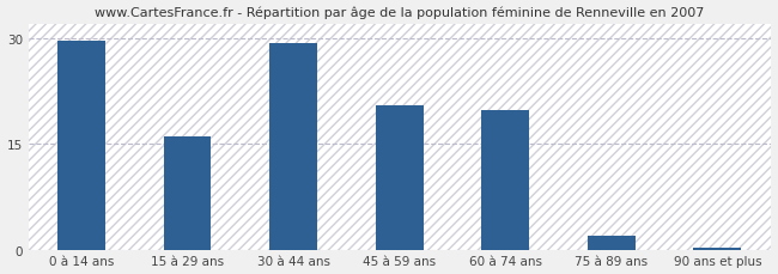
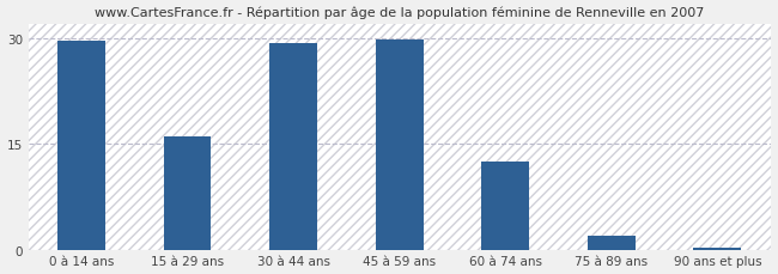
45 à 59 ans: 20.4 -> 29.8
60 à 74 ans: 19.8 -> 12.5
